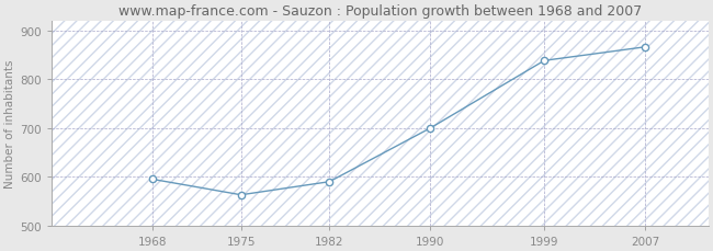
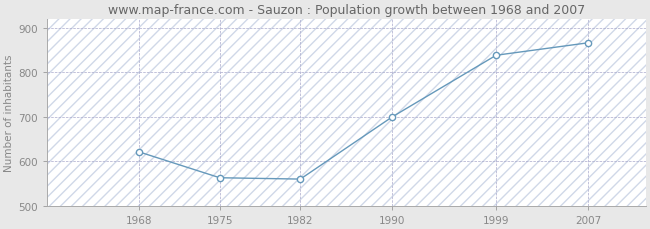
1968: 595 -> 621
1982: 590 -> 560
